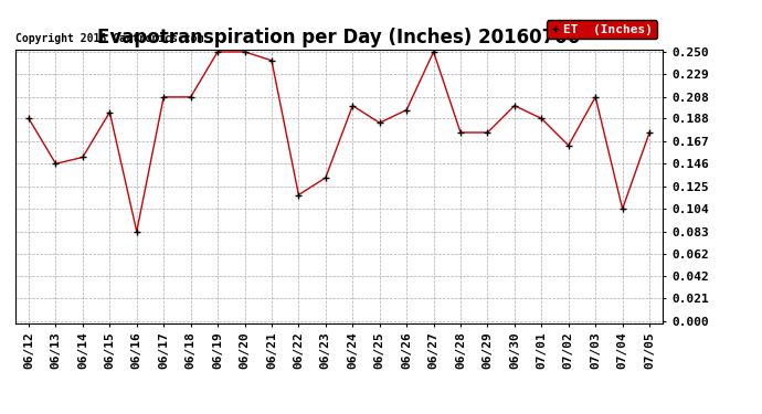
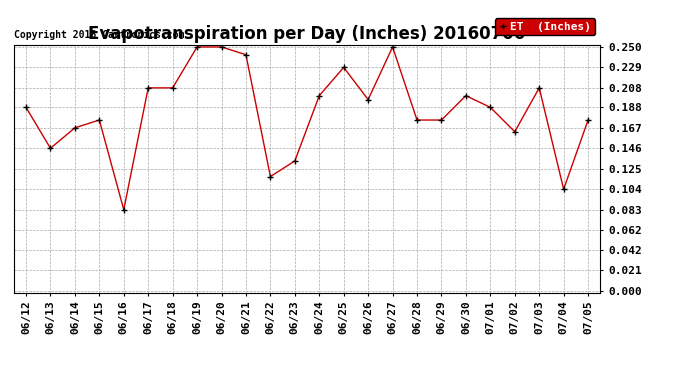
06/14: 0.152 -> 0.167
06/15: 0.194 -> 0.175
06/25: 0.184 -> 0.229
